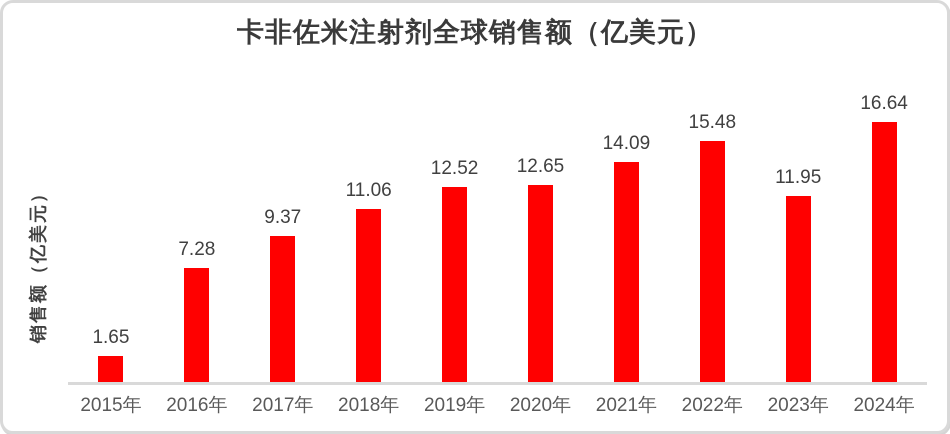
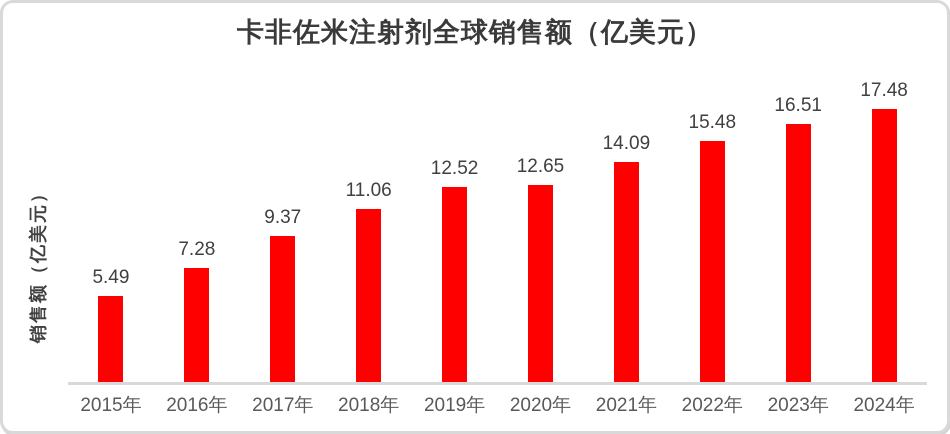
2015年: 1.65 -> 5.49
2023年: 11.95 -> 16.51
2024年: 16.64 -> 17.48
